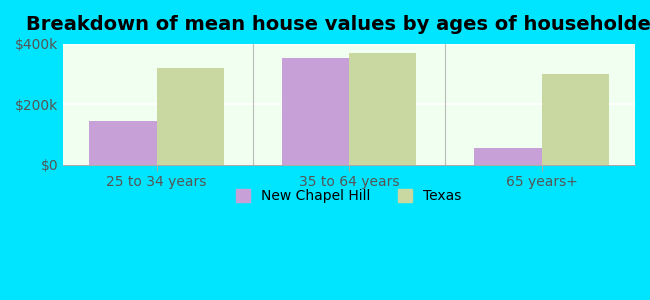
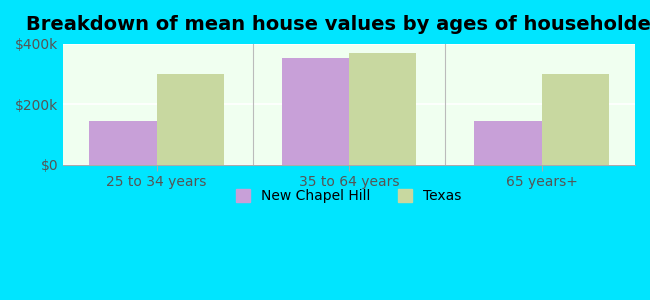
Texas/25 to 34 years: $320k -> $300k
New Chapel Hill/65 years+: $55k -> $145k
